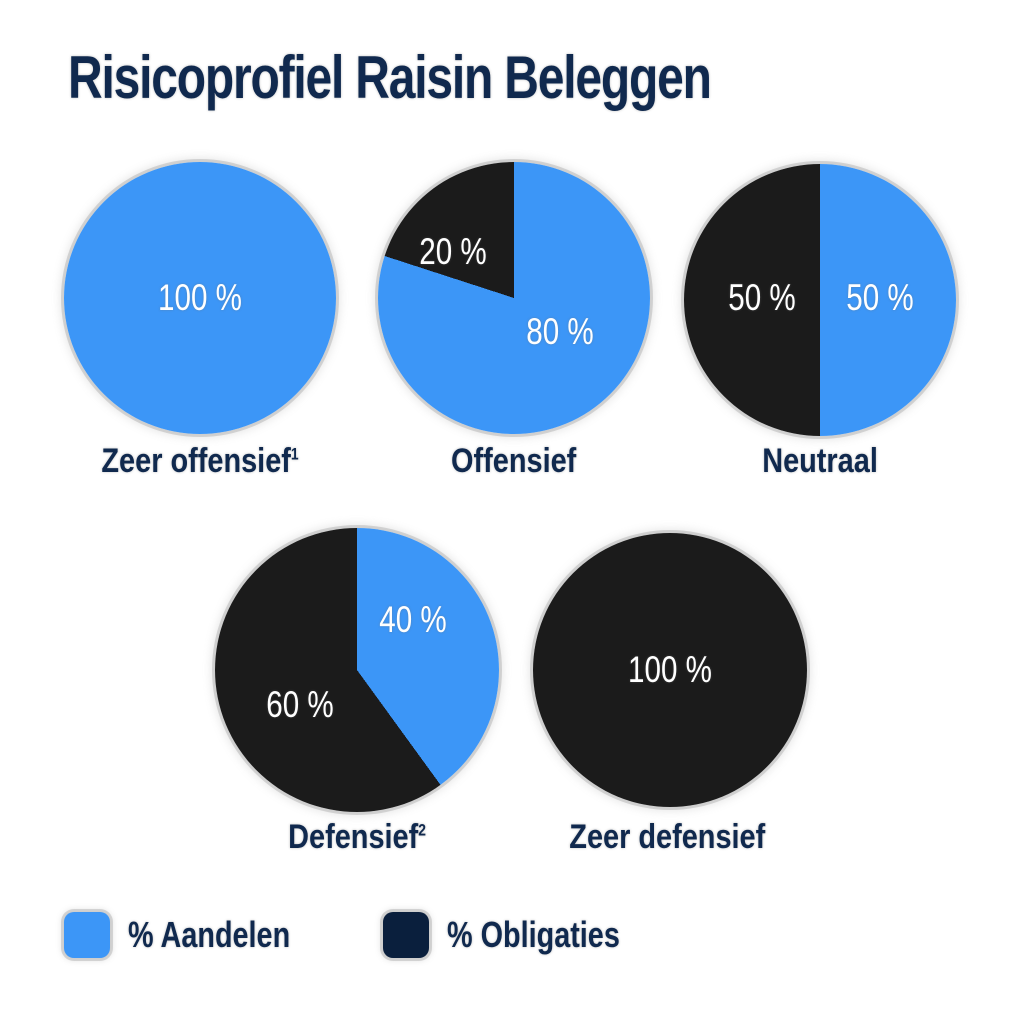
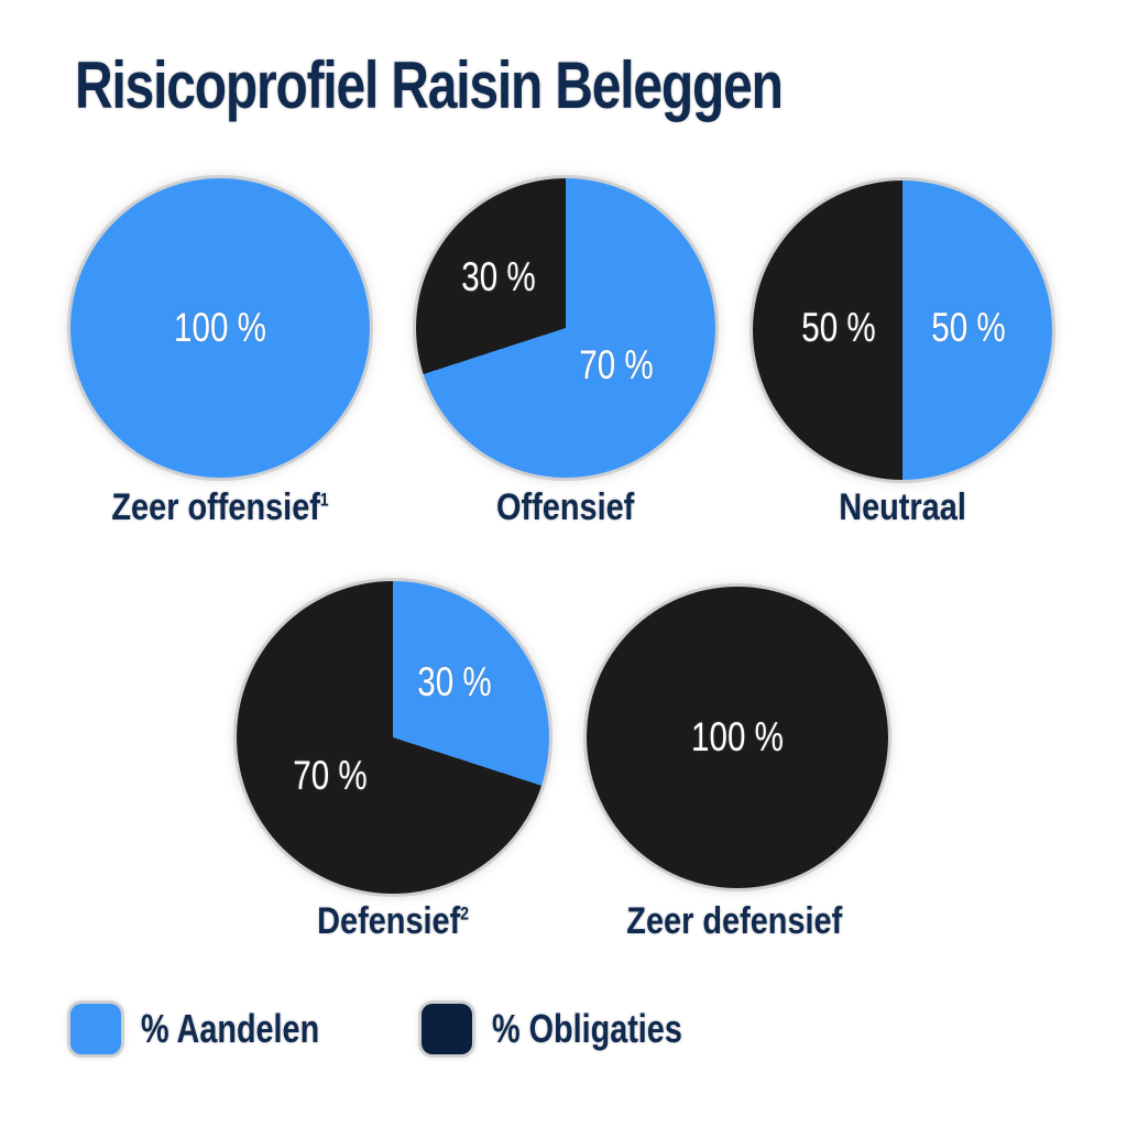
Offensief/% Aandelen: 80 -> 70
Offensief/% Obligaties: 20 -> 30
Defensief/% Aandelen: 40 -> 30
Defensief/% Obligaties: 60 -> 70
